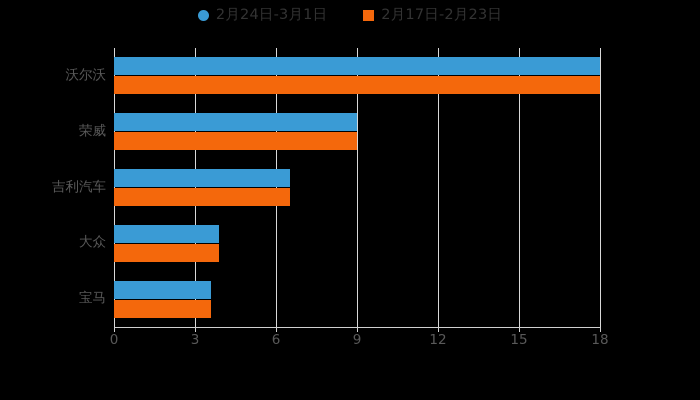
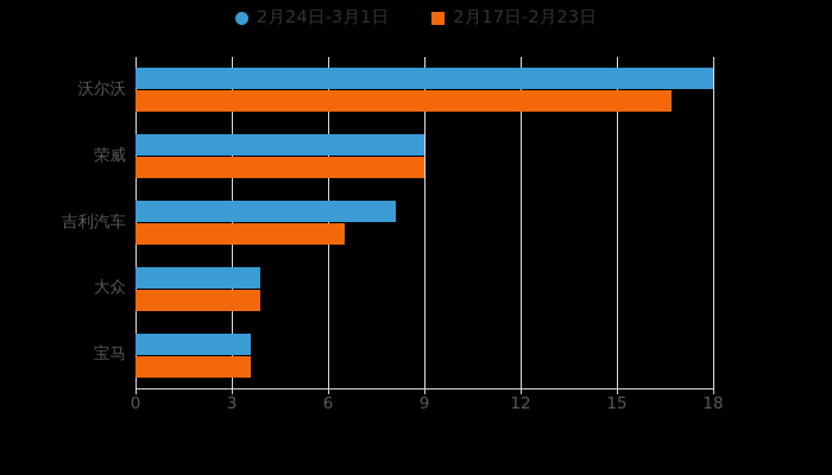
2月17日-2月23日/沃尔沃: 18.0 -> 16.7
2月24日-3月1日/吉利汽车: 6.5 -> 8.1
